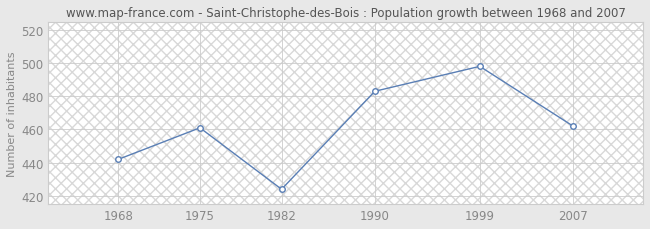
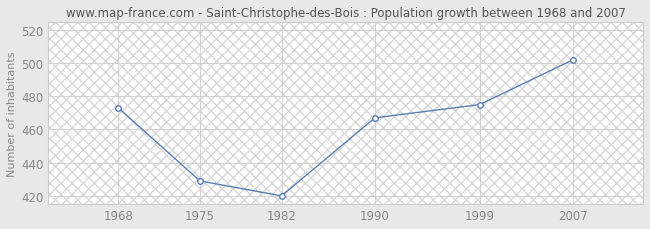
1968: 442 -> 473
1975: 461 -> 429
1982: 424 -> 420
1990: 483 -> 467
1999: 498 -> 475
2007: 462 -> 502
